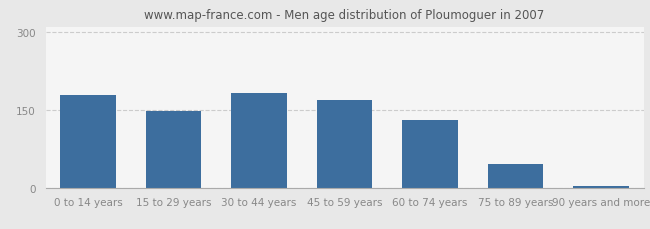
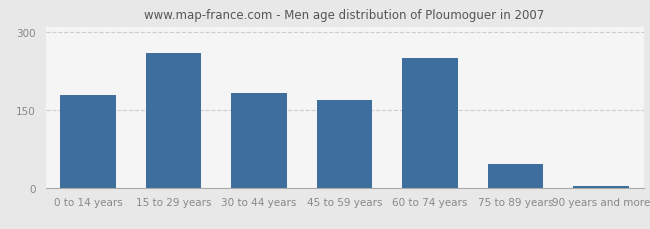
15 to 29 years: 147 -> 260
60 to 74 years: 131 -> 250
